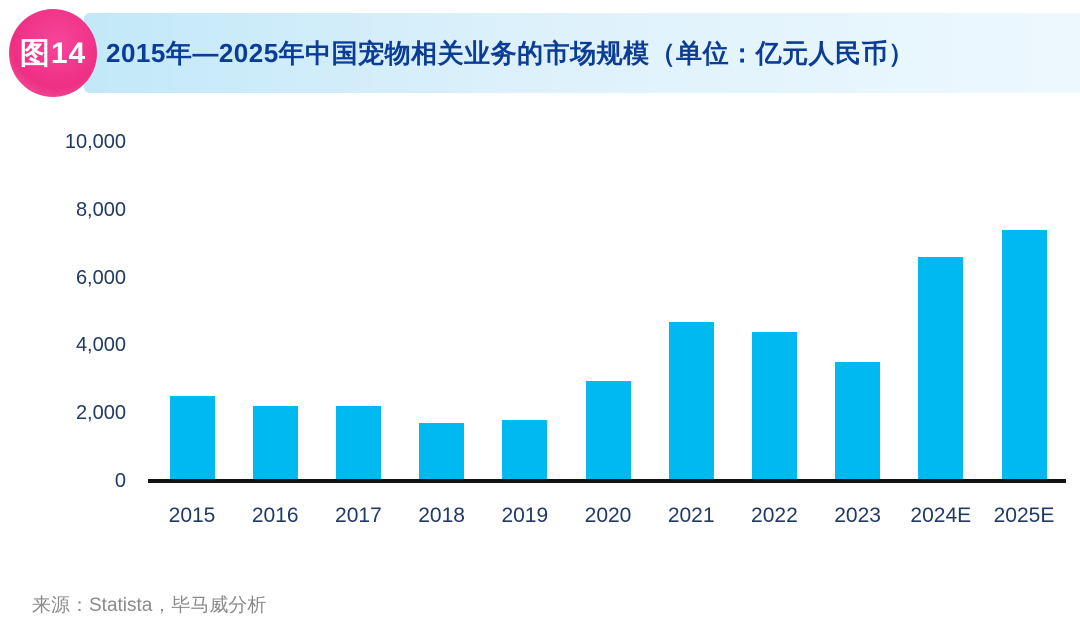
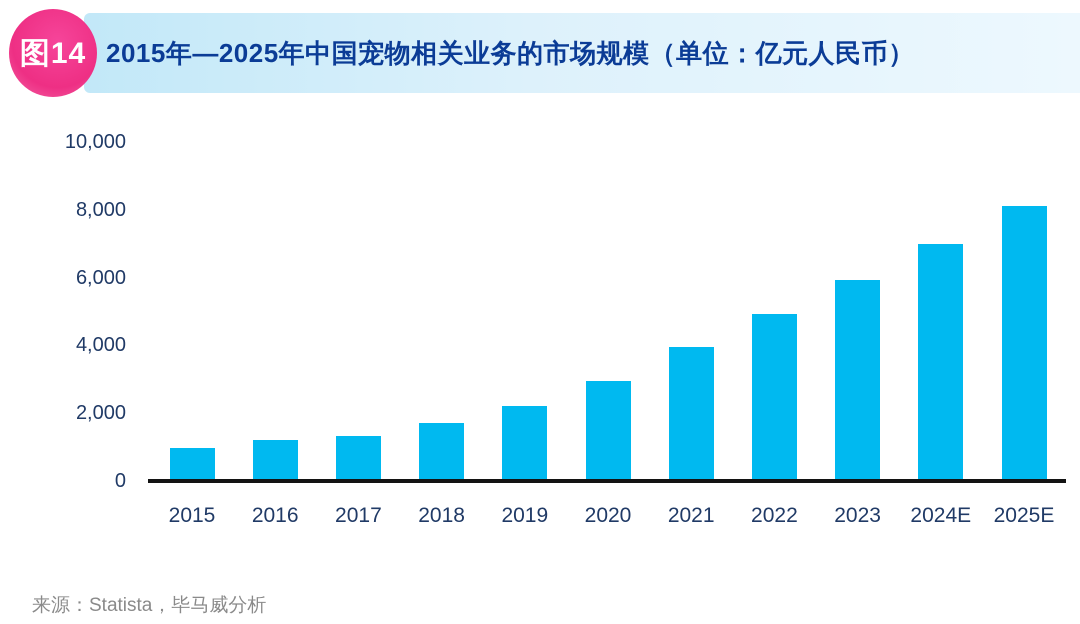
2015: 2500 -> 1000
2016: 2200 -> 1200
2017: 2200 -> 1300
2019: 1800 -> 2200
2021: 4700 -> 3900
2022: 4400 -> 4900
2023: 3500 -> 5900
2024E: 6600 -> 7000
2025E: 7400 -> 8100
